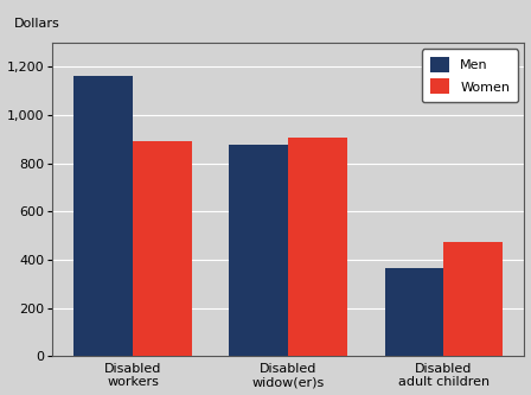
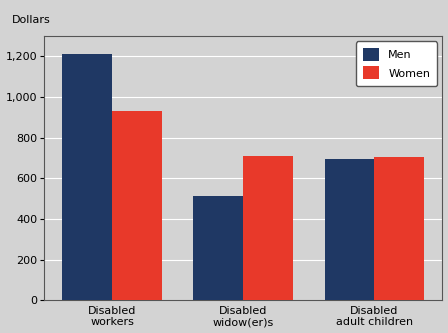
Men/Disabled workers: 1,160 -> 1,210
Women/Disabled workers: 890 -> 930
Men/Disabled widow(er)s: 875 -> 515
Women/Disabled widow(er)s: 905 -> 710
Men/Disabled adult children: 365 -> 695
Women/Disabled adult children: 475 -> 705
